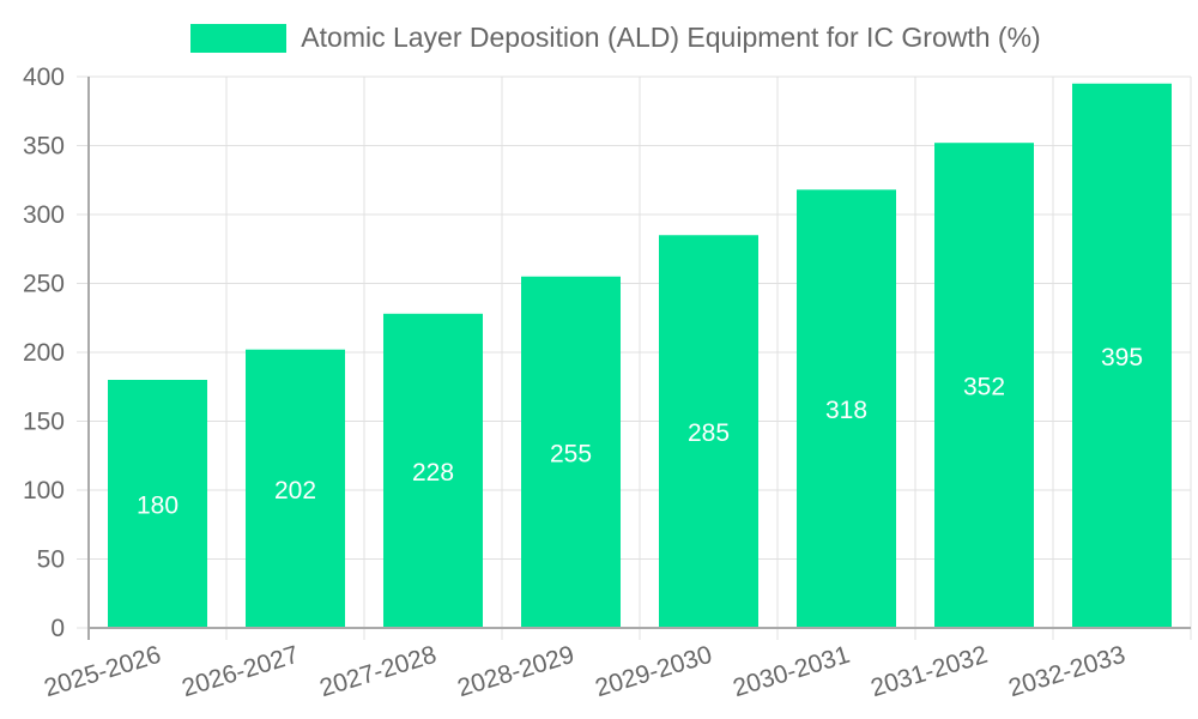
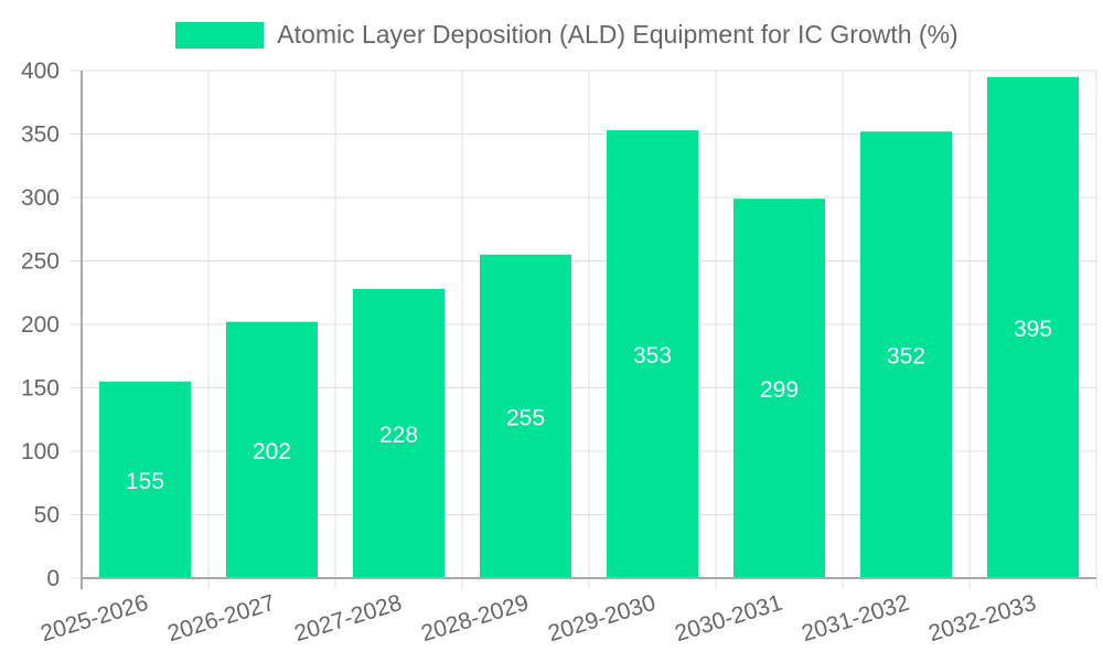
2025-2026: 180 -> 155
2029-2030: 285 -> 353
2030-2031: 318 -> 299
